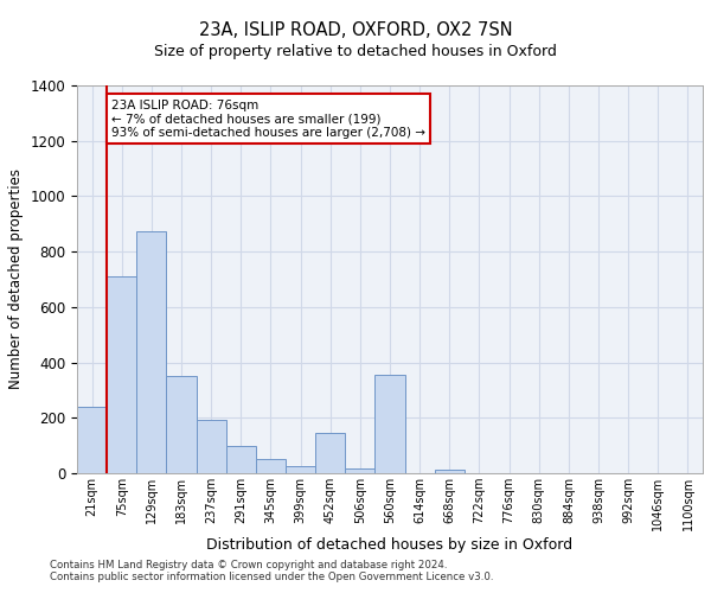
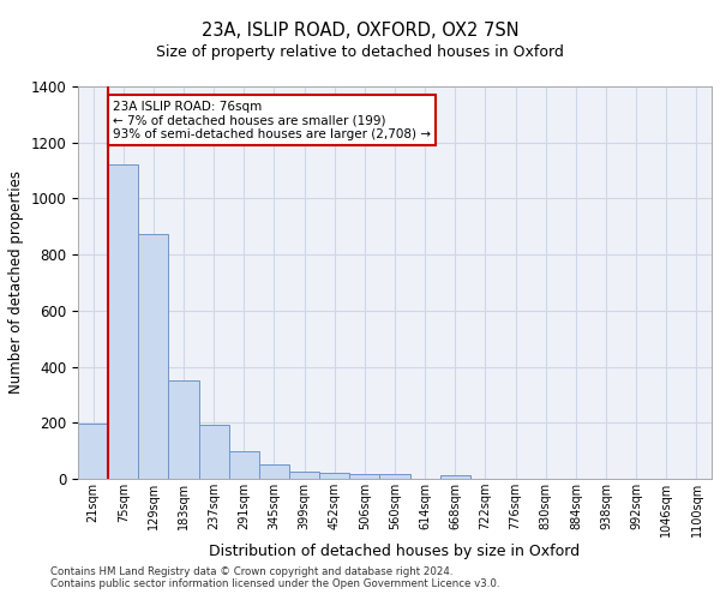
21sqm: 240 -> 195
75sqm: 710 -> 1120
452sqm: 145 -> 22
560sqm: 355 -> 17
